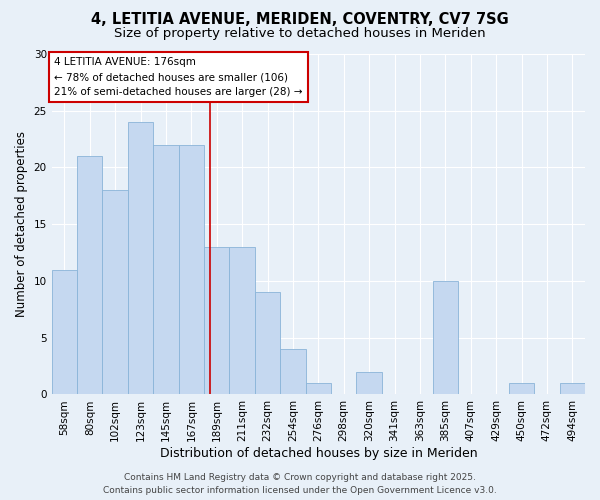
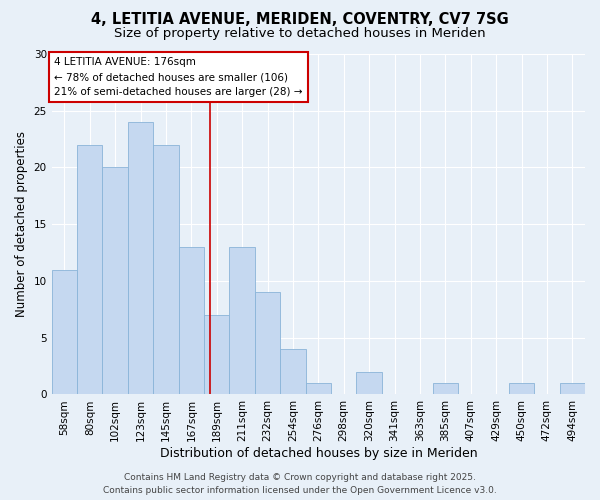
80sqm: 21 -> 22
102sqm: 18 -> 20
167sqm: 22 -> 13
189sqm: 13 -> 7
385sqm: 10 -> 1
